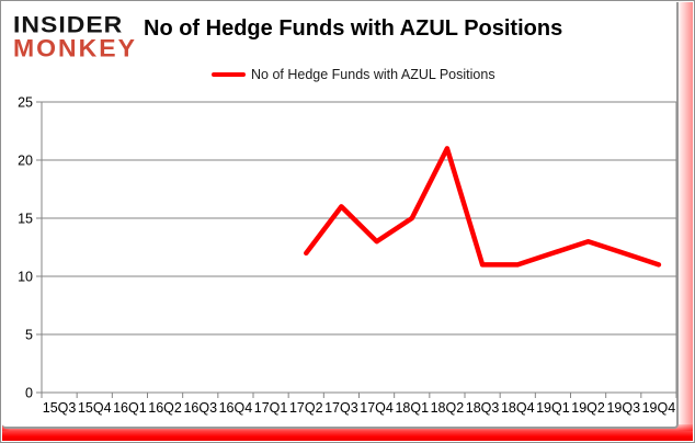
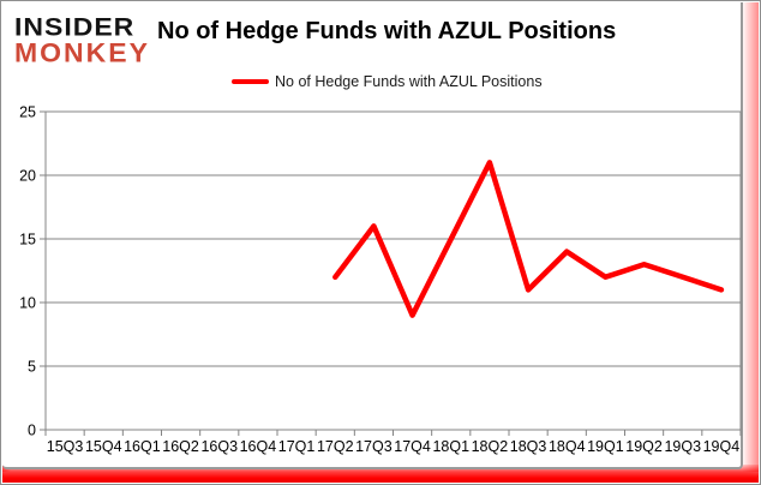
17Q4: 13 -> 9
18Q4: 11 -> 14
